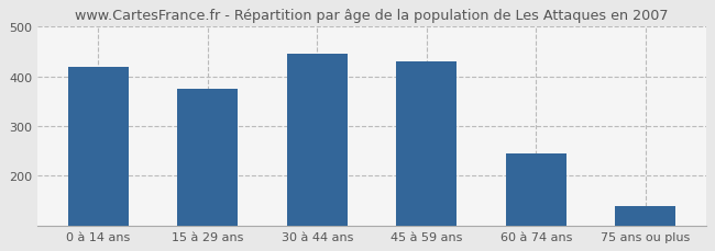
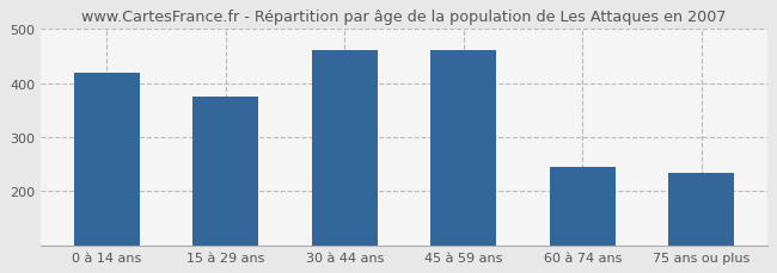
30 à 44 ans: 445 -> 460
45 à 59 ans: 430 -> 460
75 ans ou plus: 140 -> 235
